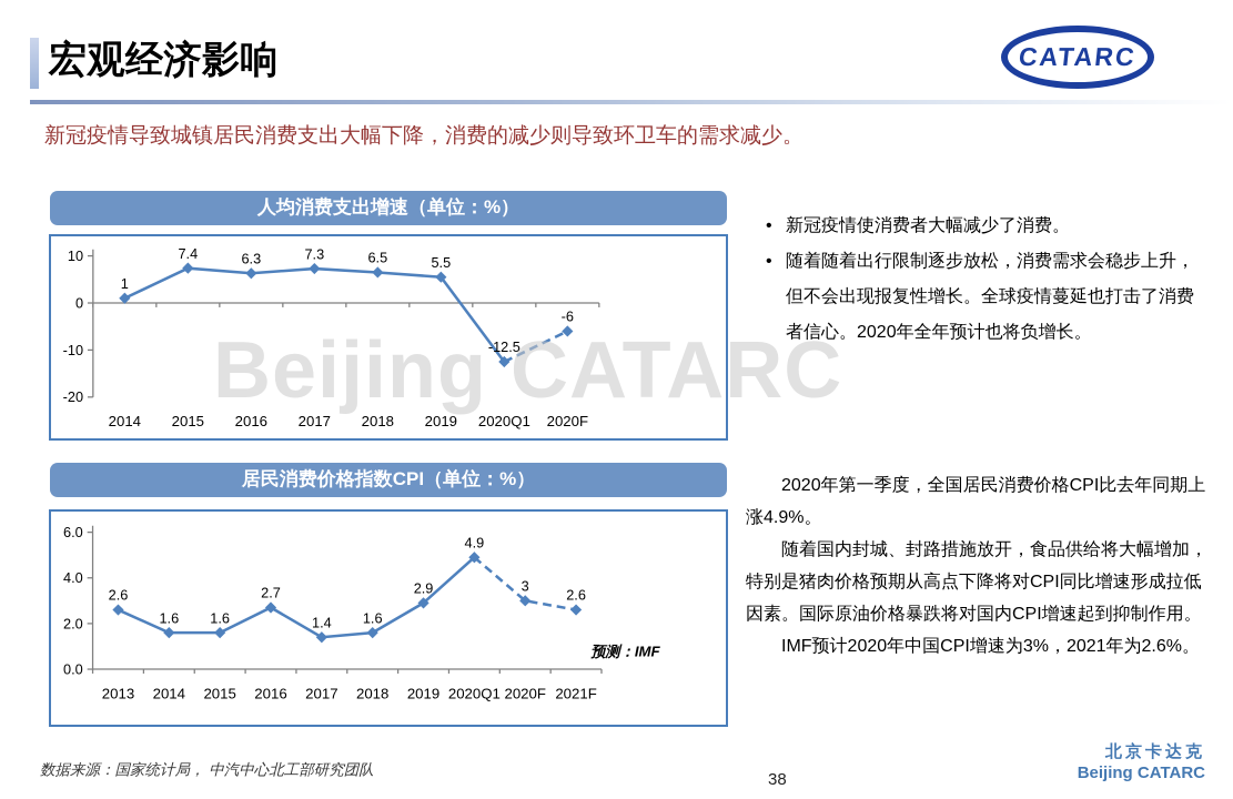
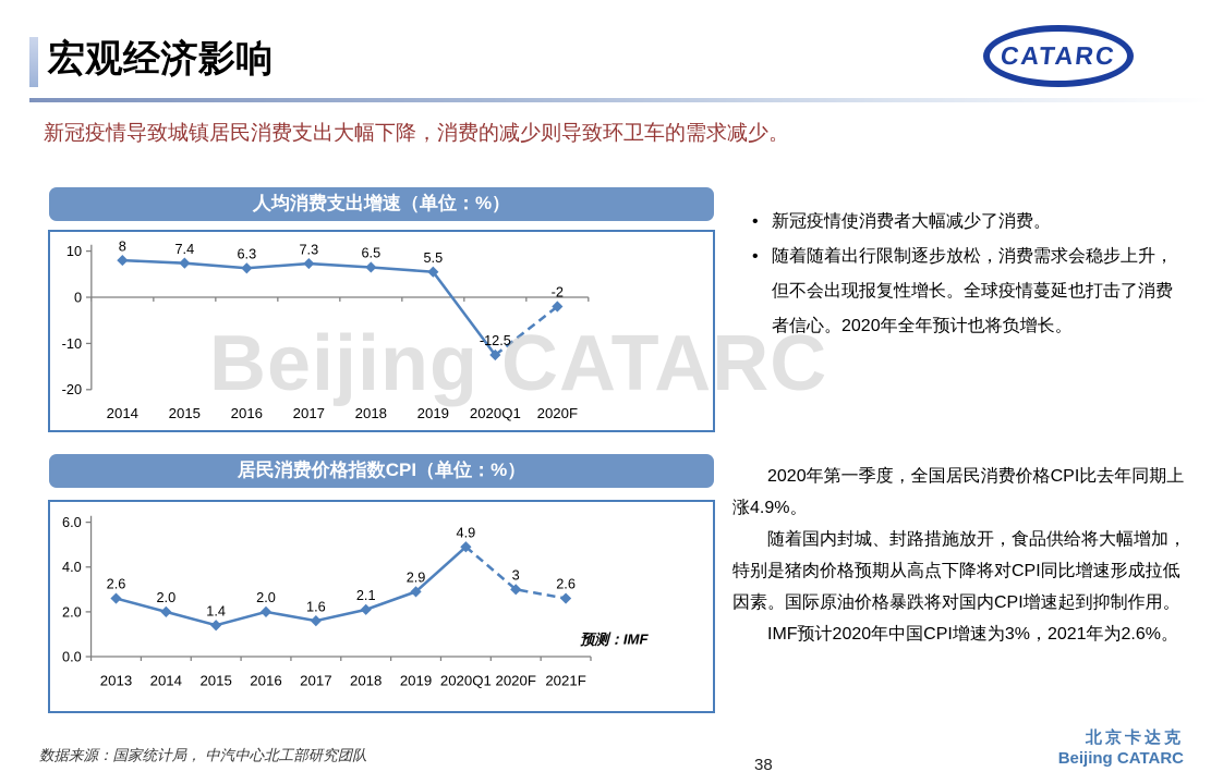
人均消费支出增速（单位：%）/2014: 1 -> 8
人均消费支出增速（单位：%）/2020F: -6 -> -2
居民消费价格指数CPI（单位：%）/2014: 1.6 -> 2.0
居民消费价格指数CPI（单位：%）/2015: 1.6 -> 1.4
居民消费价格指数CPI（单位：%）/2016: 2.7 -> 2.0
居民消费价格指数CPI（单位：%）/2017: 1.4 -> 1.6
居民消费价格指数CPI（单位：%）/2018: 1.6 -> 2.1
